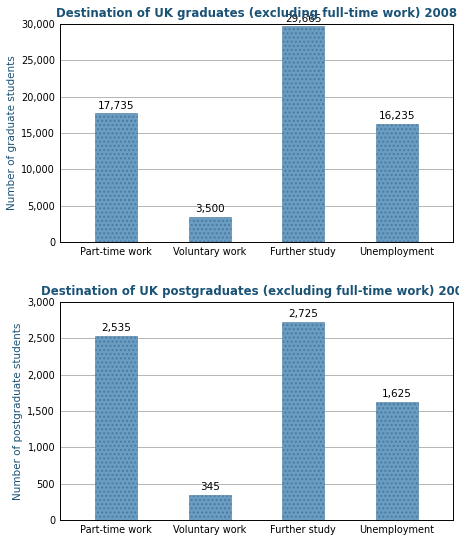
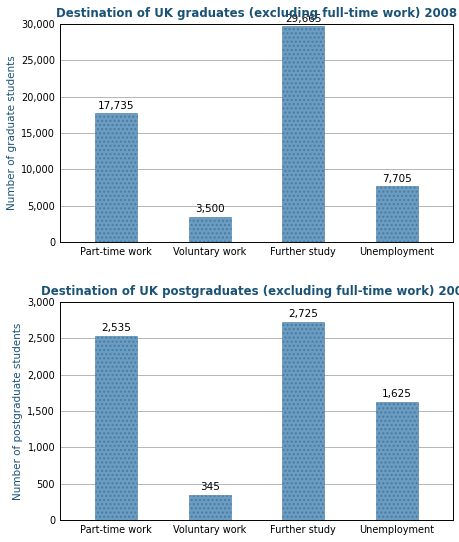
Destination of UK graduates (excluding full-time work) 2008/Unemployment: 16,235 -> 7,705
